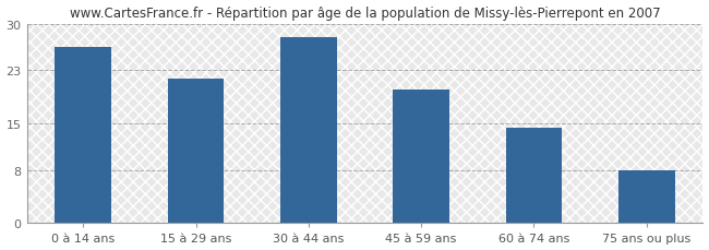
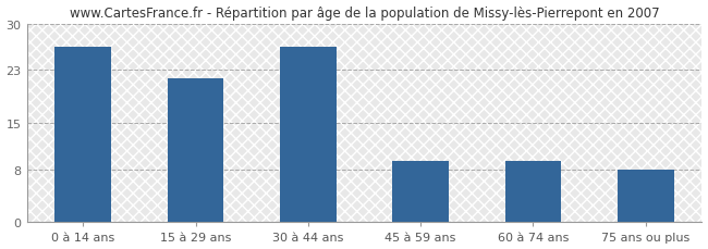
30 à 44 ans: 28.0 -> 26.5
45 à 59 ans: 20.0 -> 9.3
60 à 74 ans: 14.4 -> 9.3
